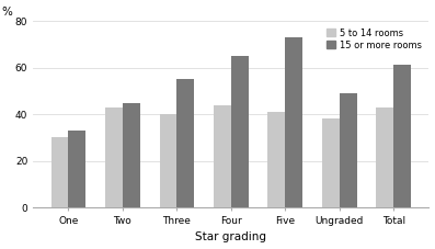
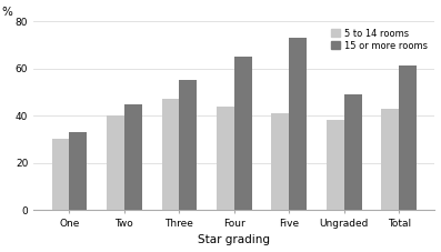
5 to 14 rooms/Two: 43 -> 40
5 to 14 rooms/Three: 40 -> 47
